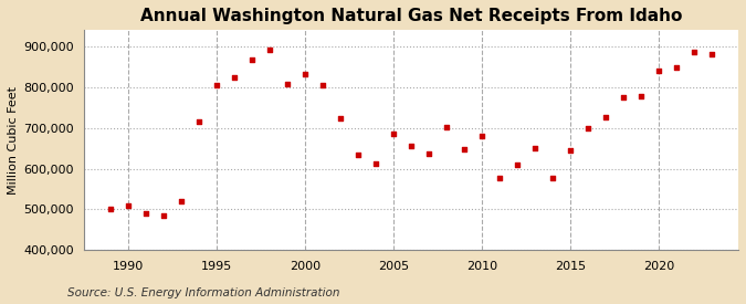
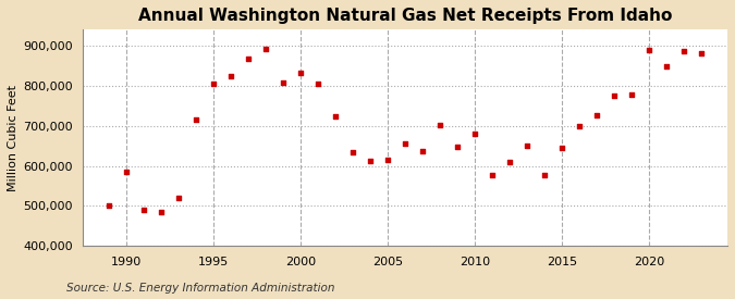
1990: 510,000 -> 585,000
2005: 685,000 -> 615,000
2020: 840,000 -> 890,000
